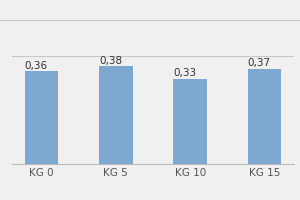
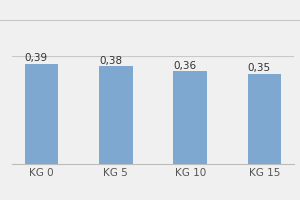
KG 0: 0,36 -> 0,39
KG 10: 0,33 -> 0,36
KG 15: 0,37 -> 0,35
